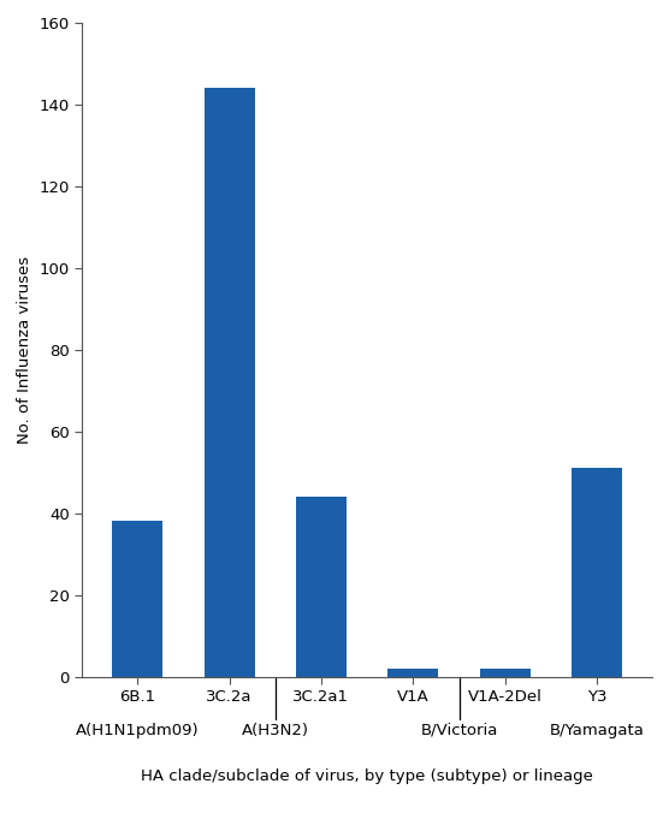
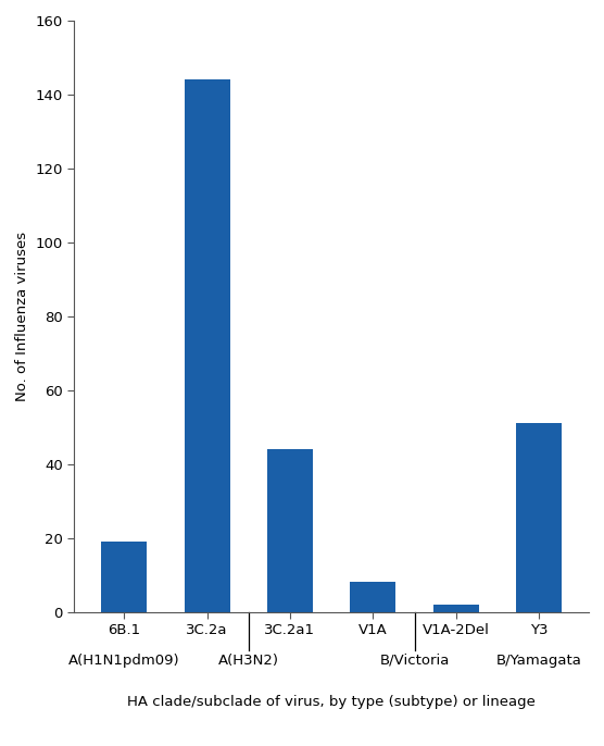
6B.1: 38 -> 19
V1A: 2 -> 8
